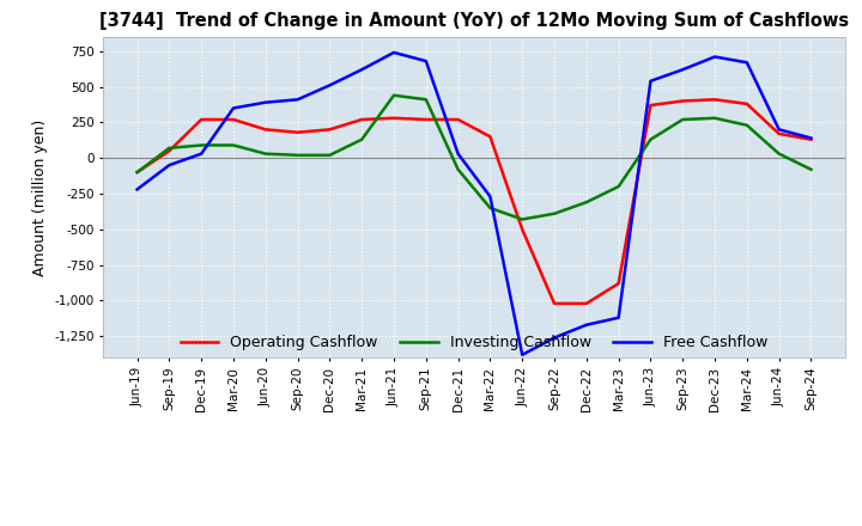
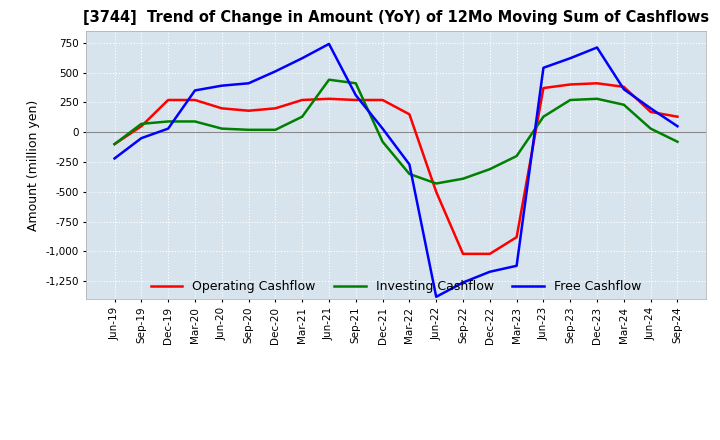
Free Cashflow/Sep-21: 680 -> 310
Free Cashflow/Mar-24: 670 -> 360
Free Cashflow/Sep-24: 140 -> 50
